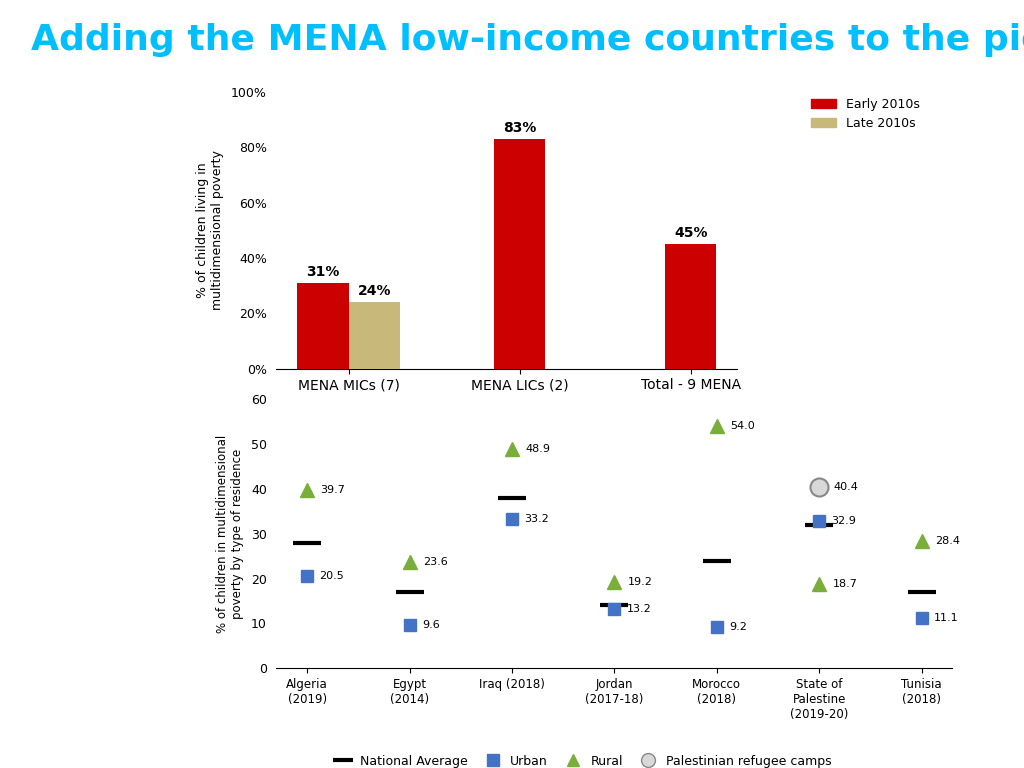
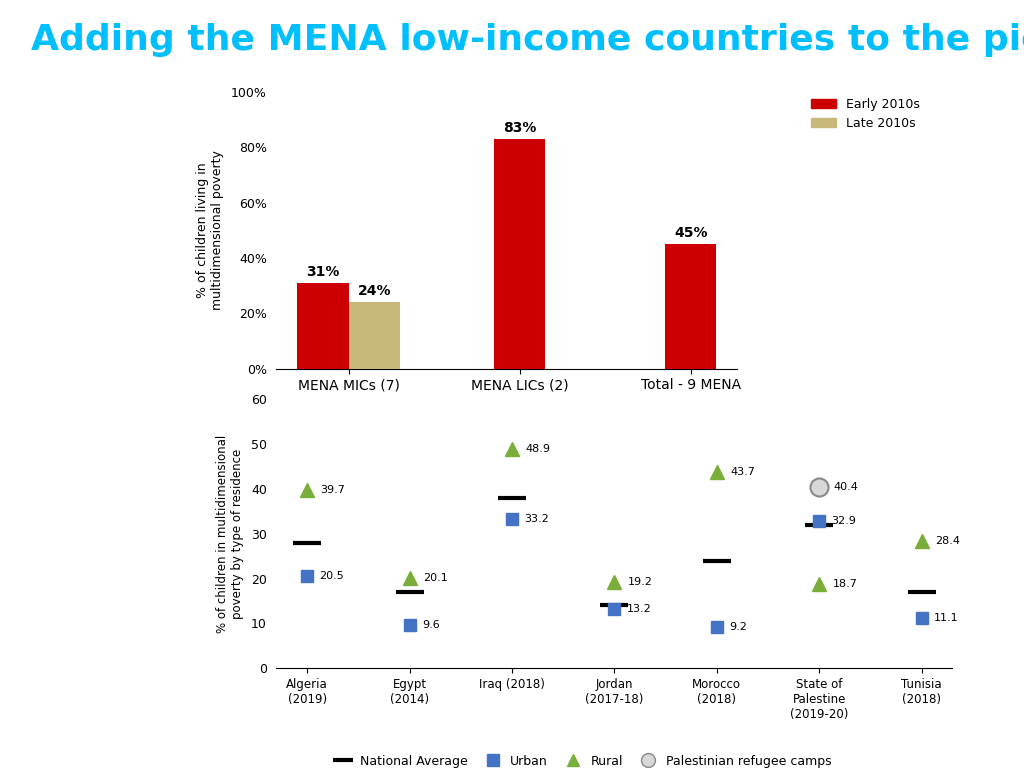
Rural/Egypt (2014): 23.6 -> 20.1
Rural/Morocco (2018): 54.0 -> 43.7
